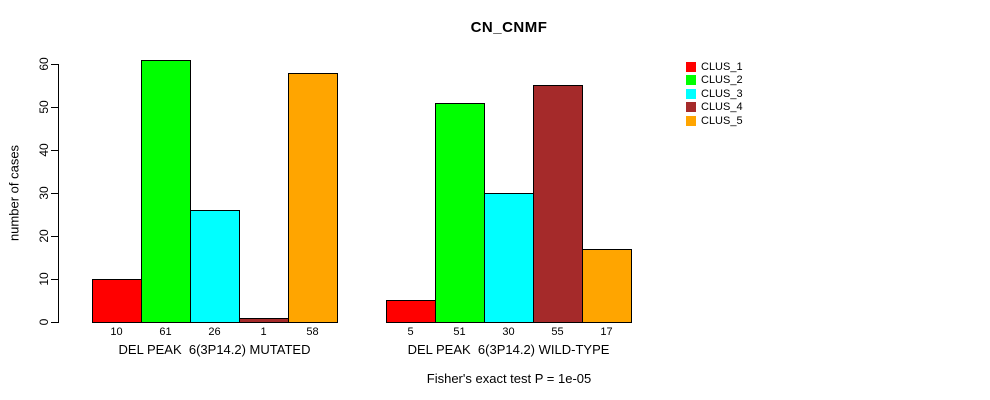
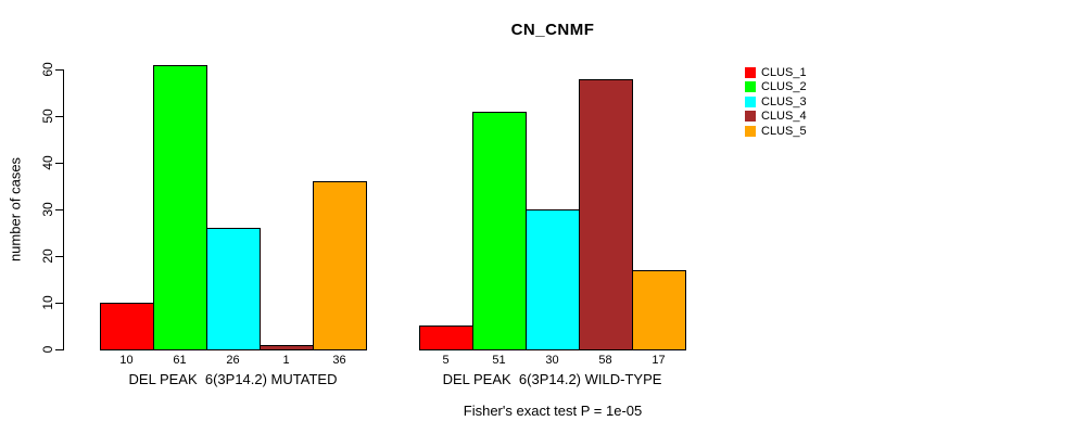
CLUS_5/DEL PEAK 6(3P14.2) MUTATED: 58 -> 36
CLUS_4/DEL PEAK 6(3P14.2) WILD-TYPE: 55 -> 58
